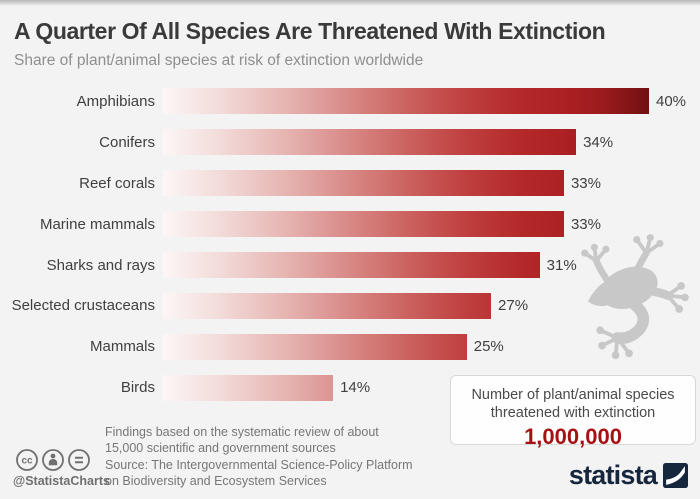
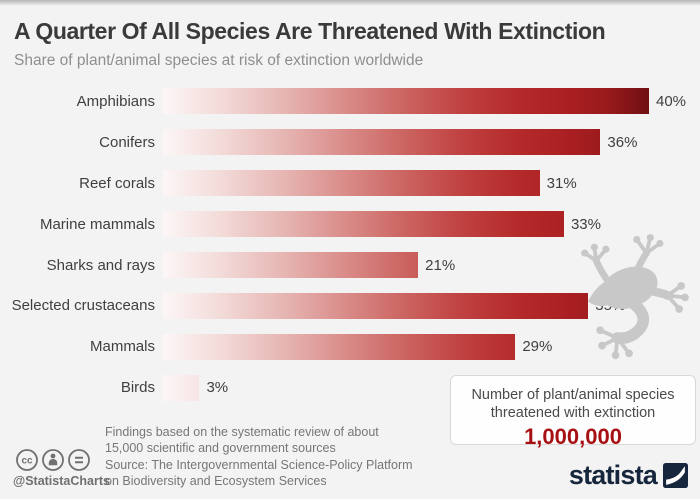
Conifers: 34% -> 36%
Reef corals: 33% -> 31%
Sharks and rays: 31% -> 21%
Selected crustaceans: 27% -> 35%
Mammals: 25% -> 29%
Birds: 14% -> 3%
